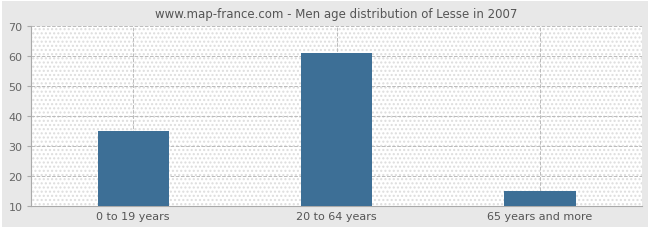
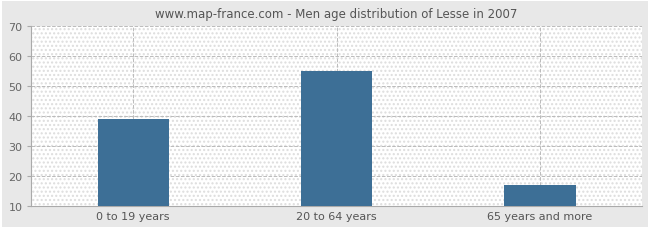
0 to 19 years: 35 -> 39
20 to 64 years: 61 -> 55
65 years and more: 15 -> 17
